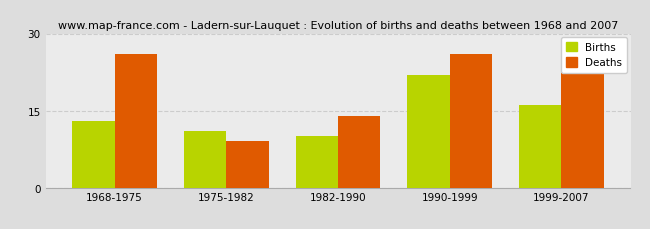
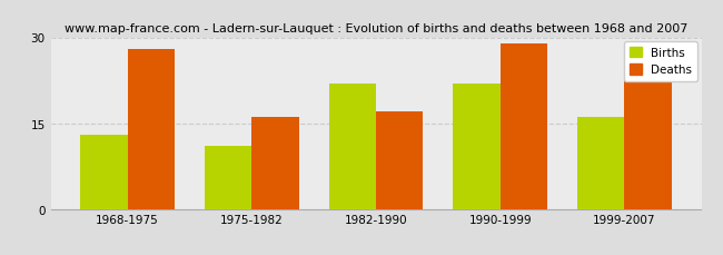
Deaths/1968-1975: 26 -> 28
Deaths/1975-1982: 9 -> 16
Births/1982-1990: 10 -> 22
Deaths/1982-1990: 14 -> 17
Deaths/1990-1999: 26 -> 29
